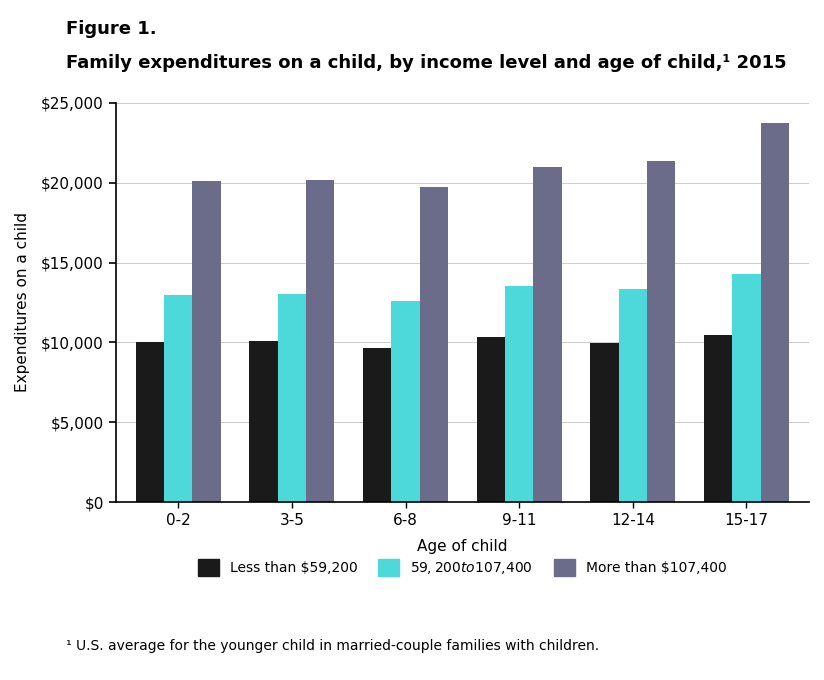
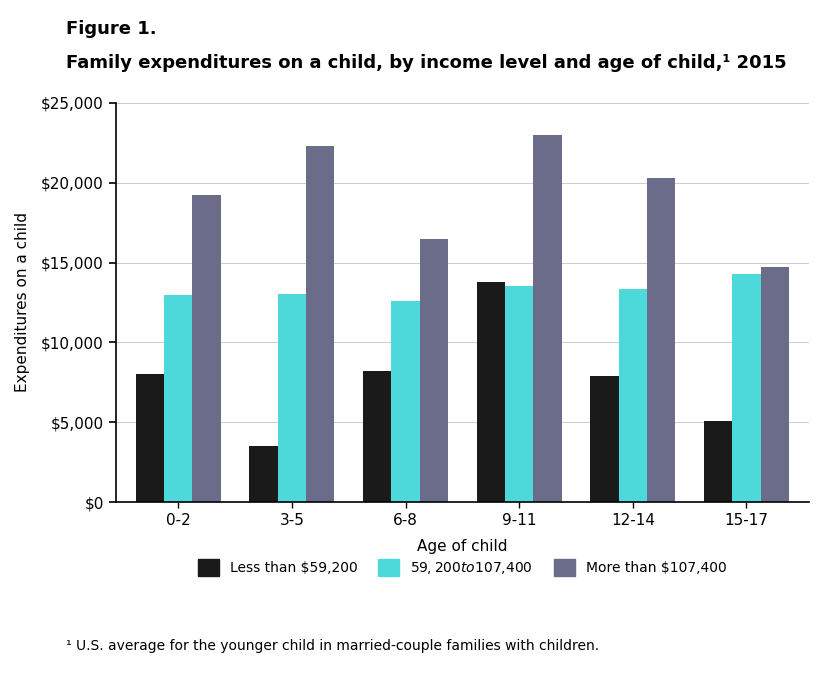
Less than $59,200/0-2: $10,000 -> $8,000
More than $107,400/0-2: $20,100 -> $19,200
Less than $59,200/3-5: $10,100 -> $3,500
More than $107,400/3-5: $20,200 -> $22,300
Less than $59,200/6-8: $9,700 -> $8,200
More than $107,400/6-8: $19,700 -> $16,500
Less than $59,200/9-11: $10,300 -> $13,800
More than $107,400/9-11: $21,000 -> $23,000
Less than $59,200/12-14: $10,000 -> $7,900
More than $107,400/12-14: $21,300 -> $20,300
Less than $59,200/15-17: $10,400 -> $5,100
More than $107,400/15-17: $23,700 -> $14,700
